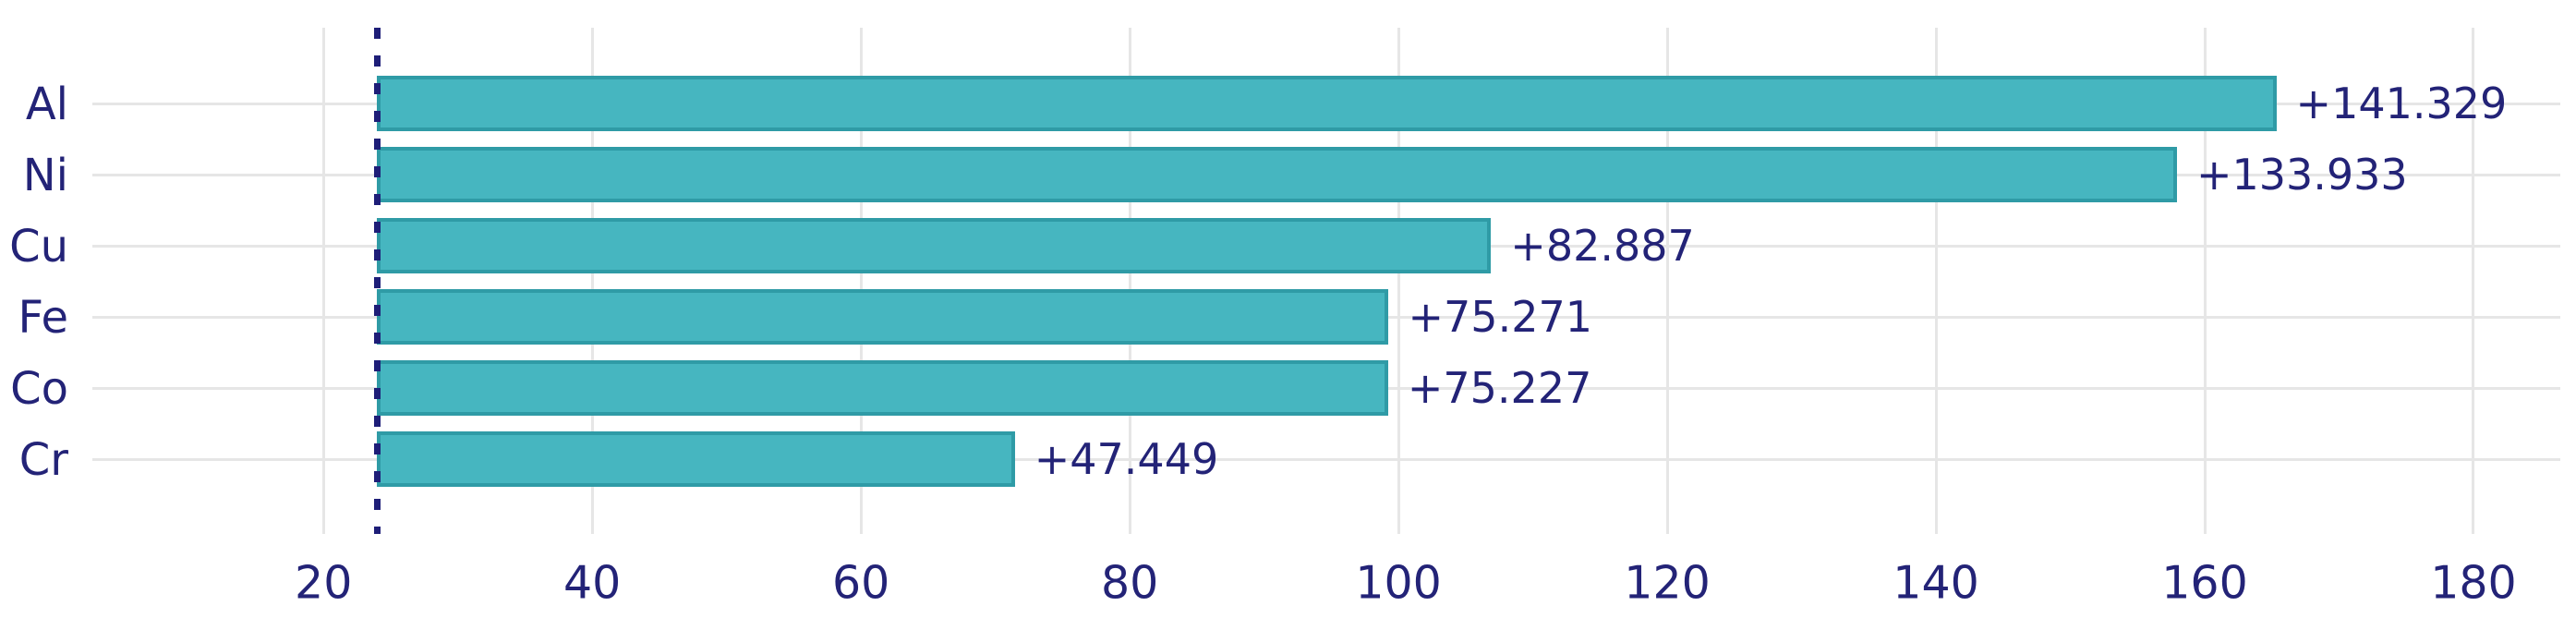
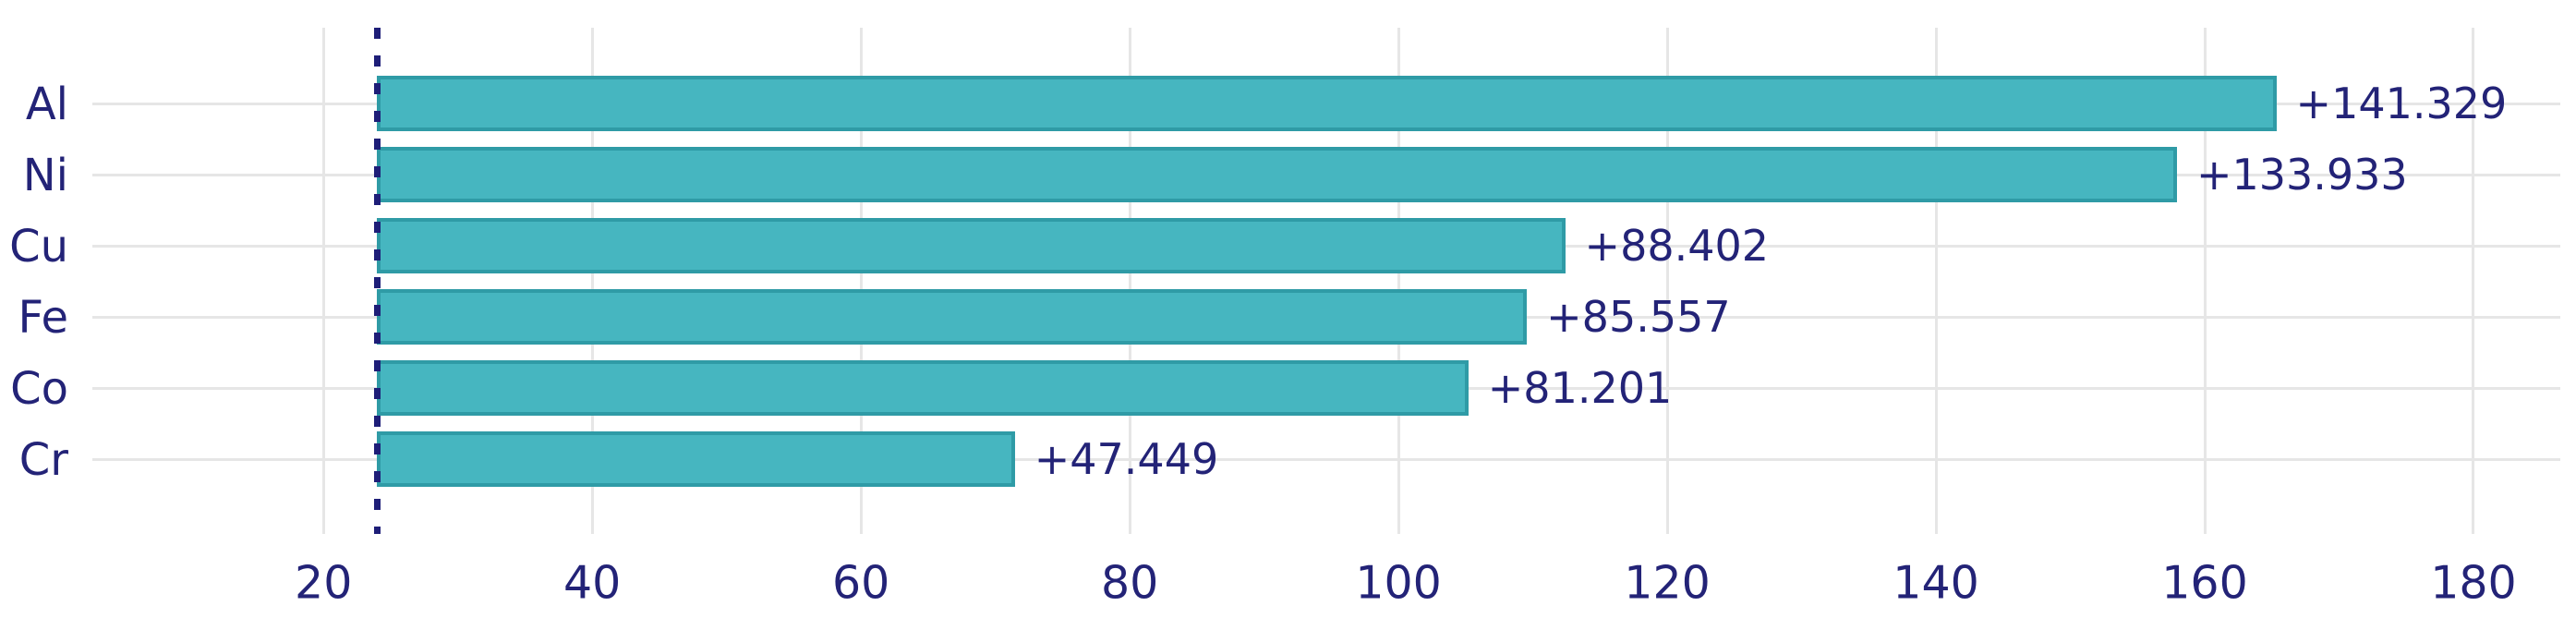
Cu: +82.887 -> +88.402
Fe: +75.271 -> +85.557
Co: +75.227 -> +81.201
